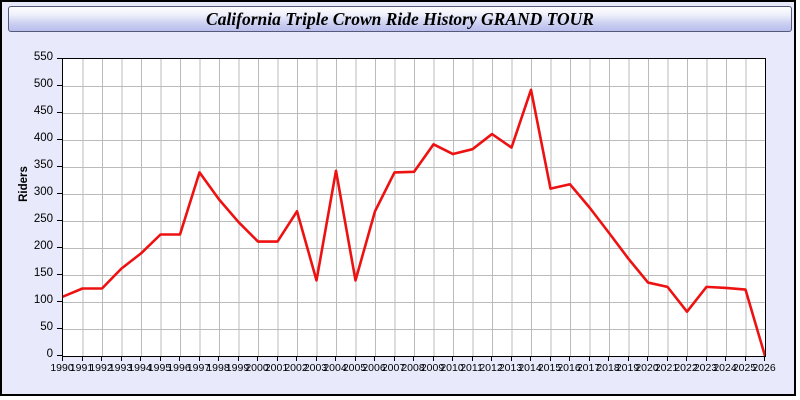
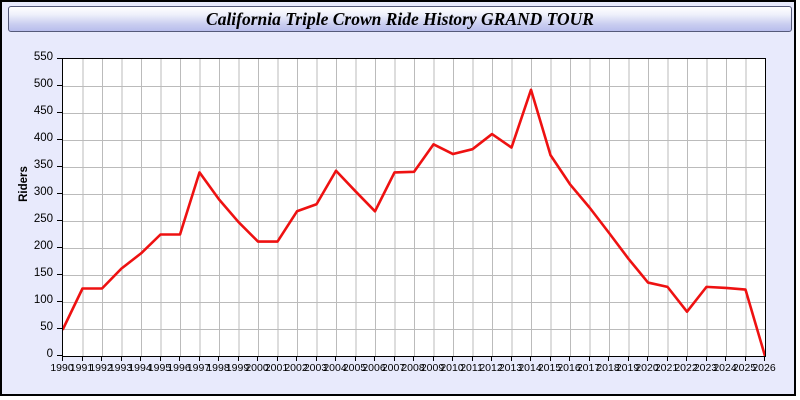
1990: 110 -> 50
2003: 140 -> 280
2005: 140 -> 300
2015: 310 -> 370
